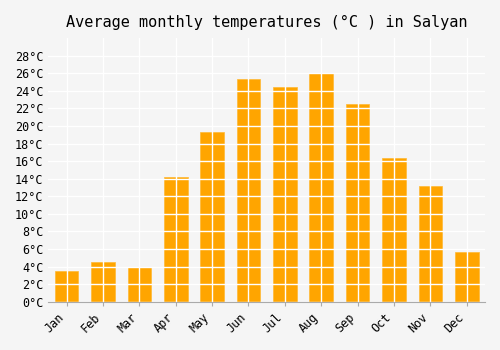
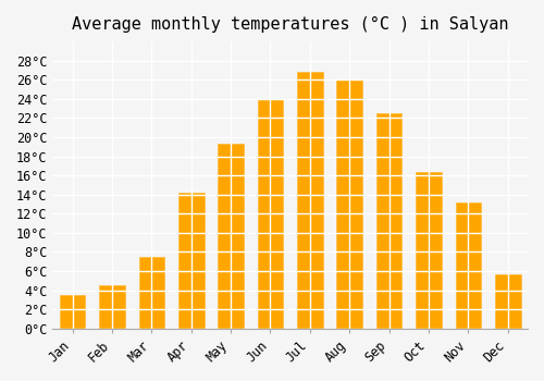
Mar: 4.0°C -> 7.5°C
Jun: 25.4°C -> 24.0°C
Jul: 24.4°C -> 26.8°C
